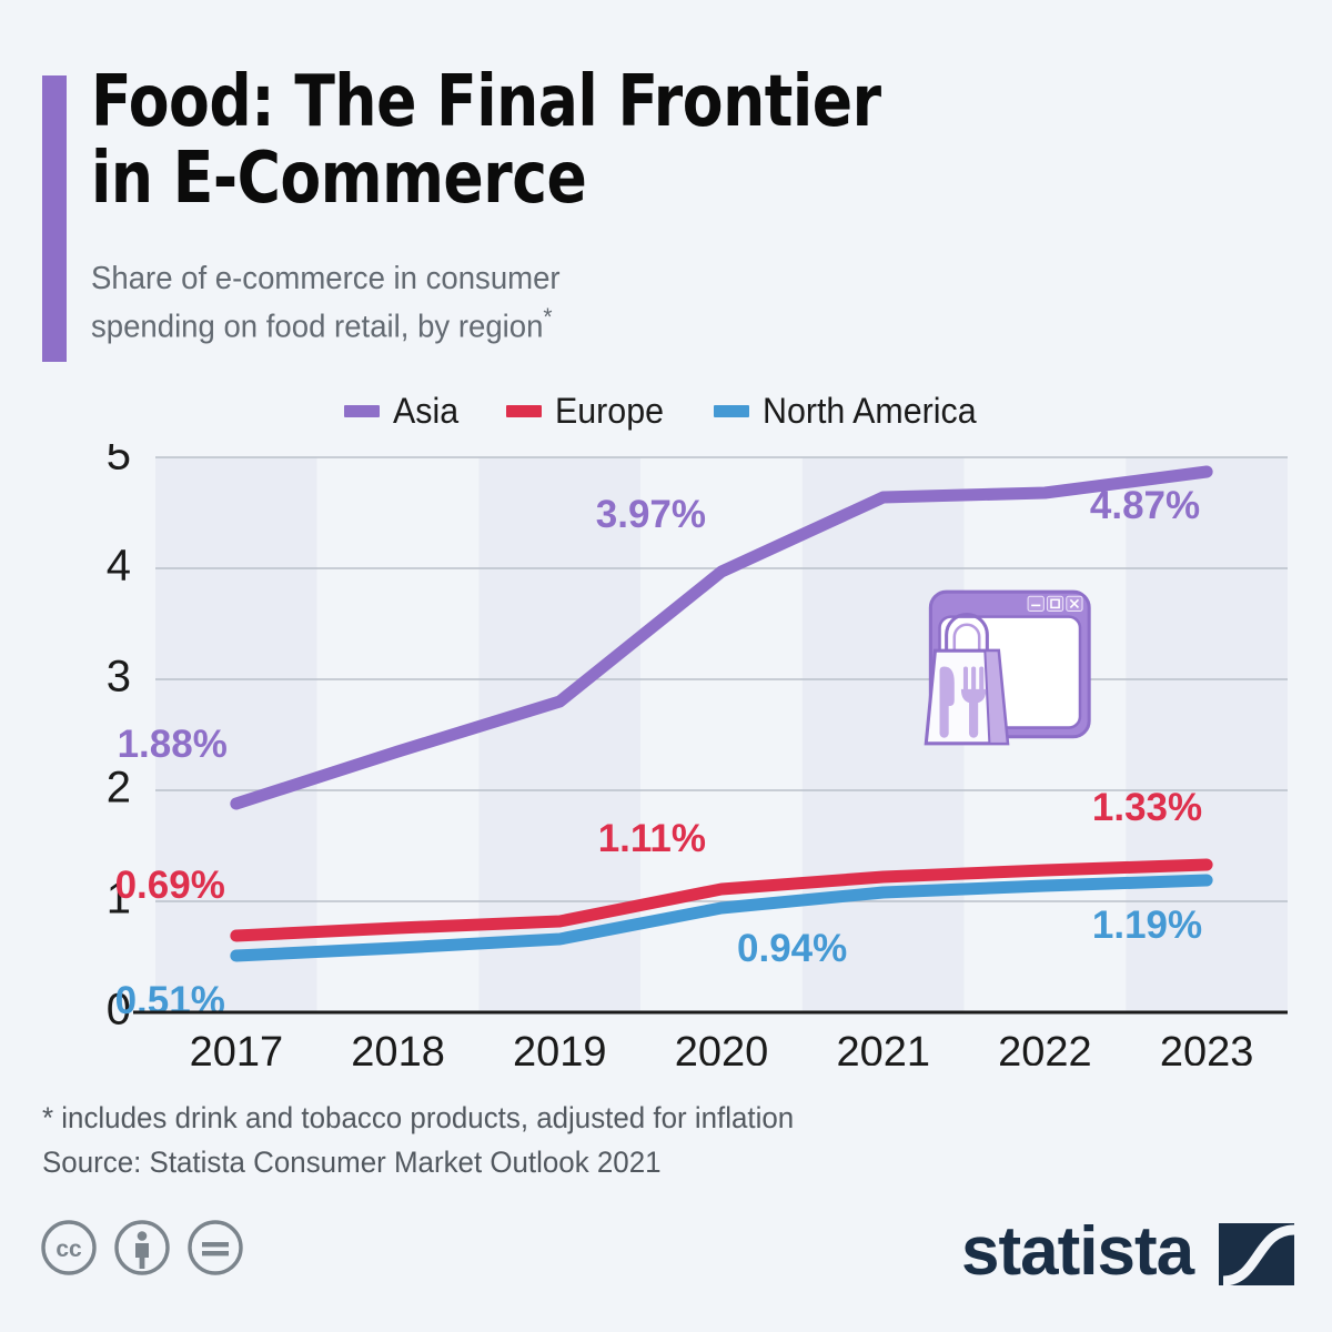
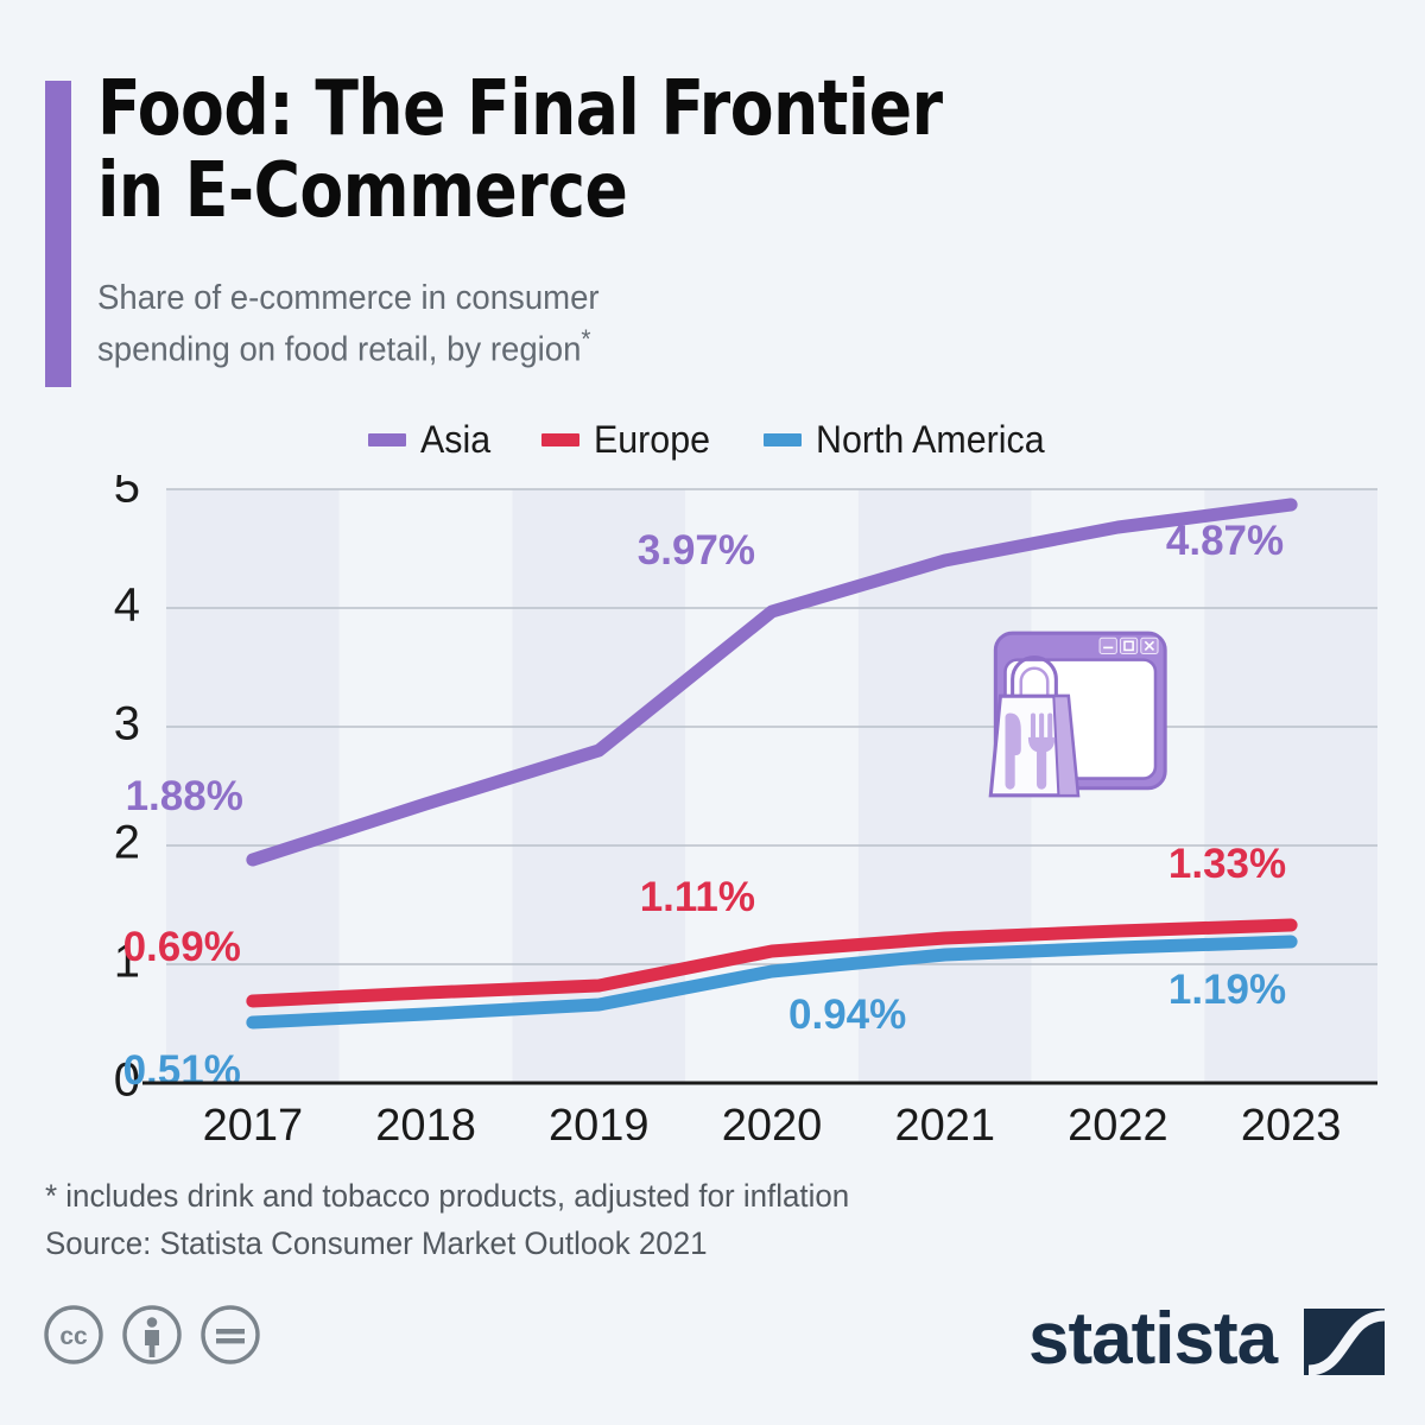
Asia/2021: 4.64 -> 4.40
